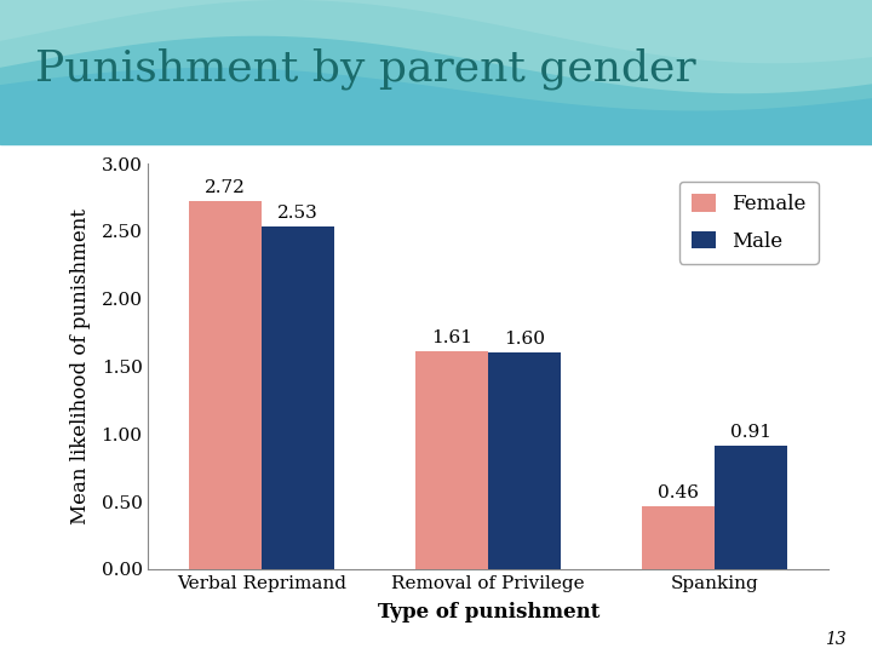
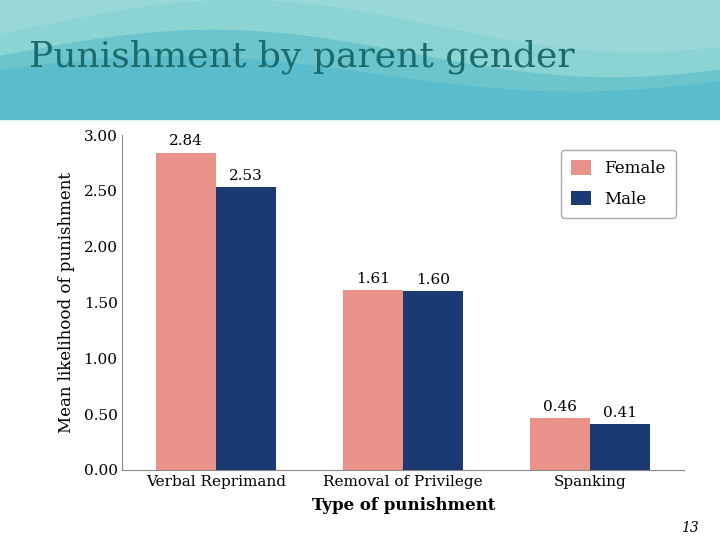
Female/Verbal Reprimand: 2.72 -> 2.84
Male/Spanking: 0.91 -> 0.41
